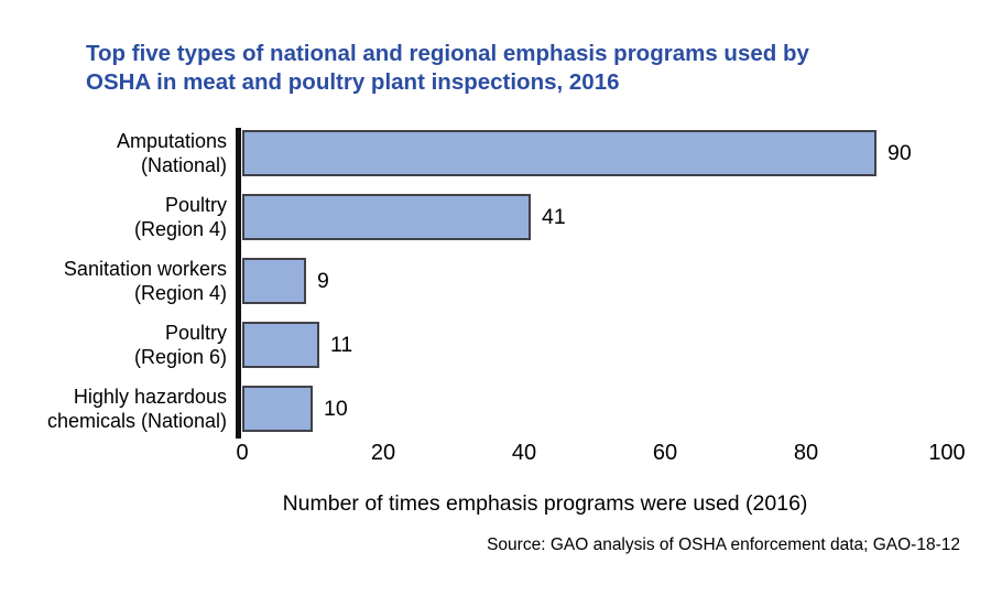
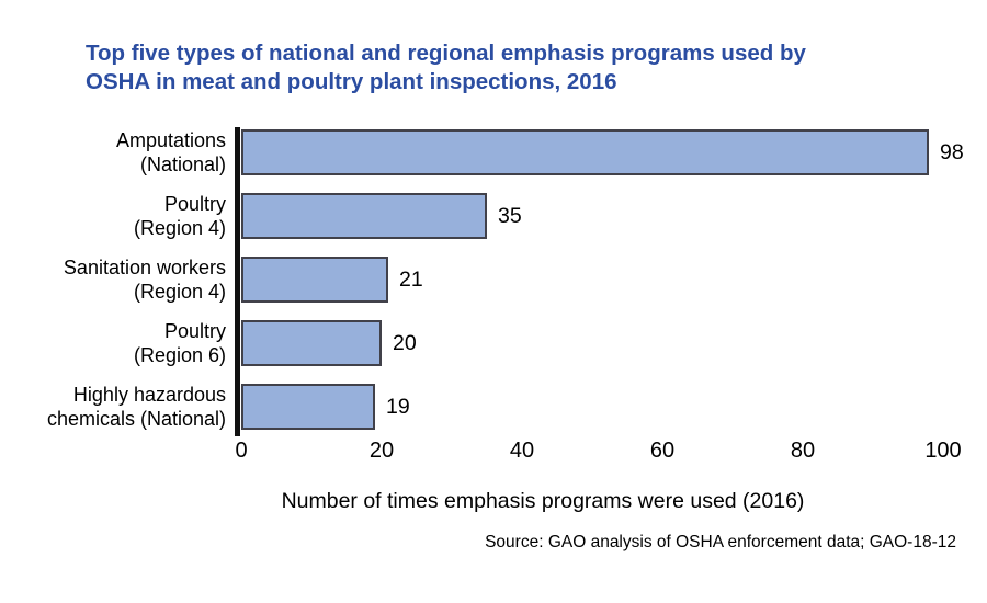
Amputations (National): 90 -> 98
Poultry (Region 4): 41 -> 35
Sanitation workers (Region 4): 9 -> 21
Poultry (Region 6): 11 -> 20
Highly hazardous chemicals (National): 10 -> 19
